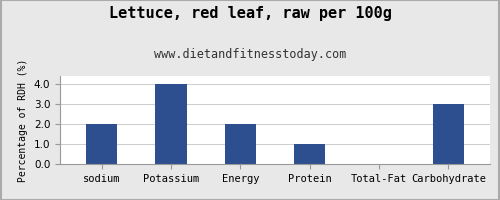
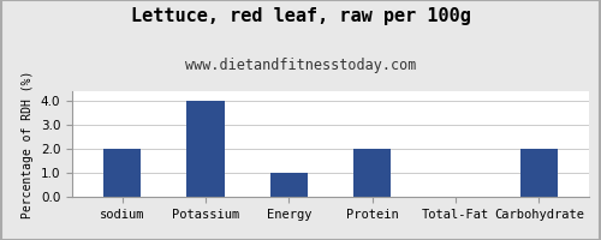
Energy: 2 -> 1
Protein: 1 -> 2
Carbohydrate: 3 -> 2
